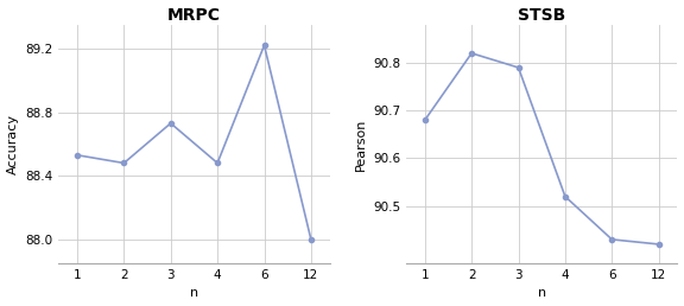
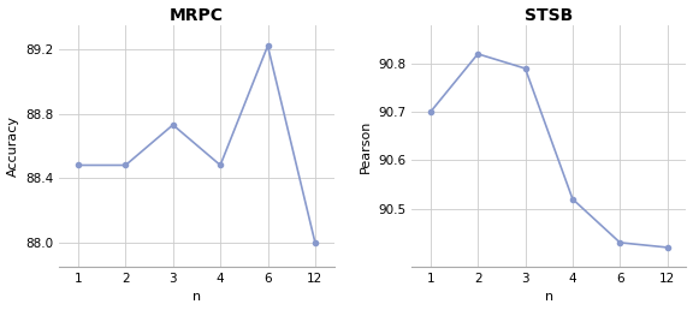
MRPC/1: 88.53 -> 88.48
STSB/1: 90.68 -> 90.70
